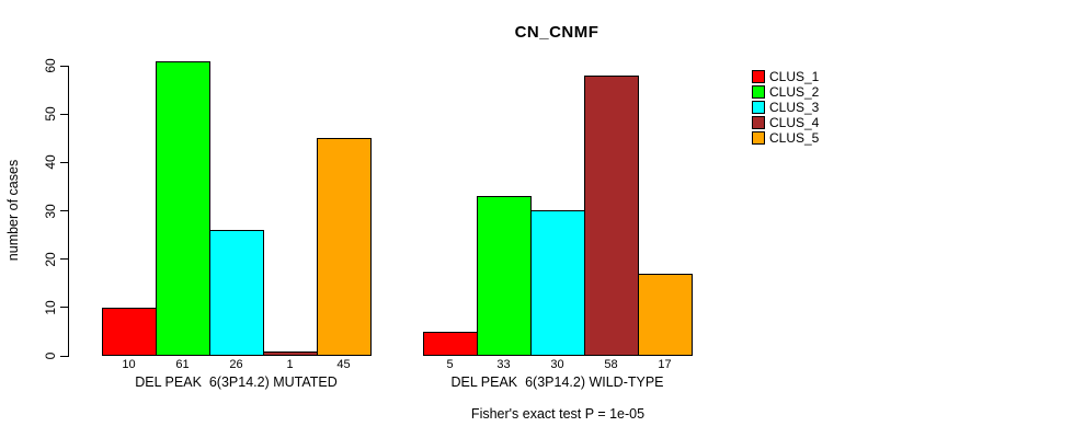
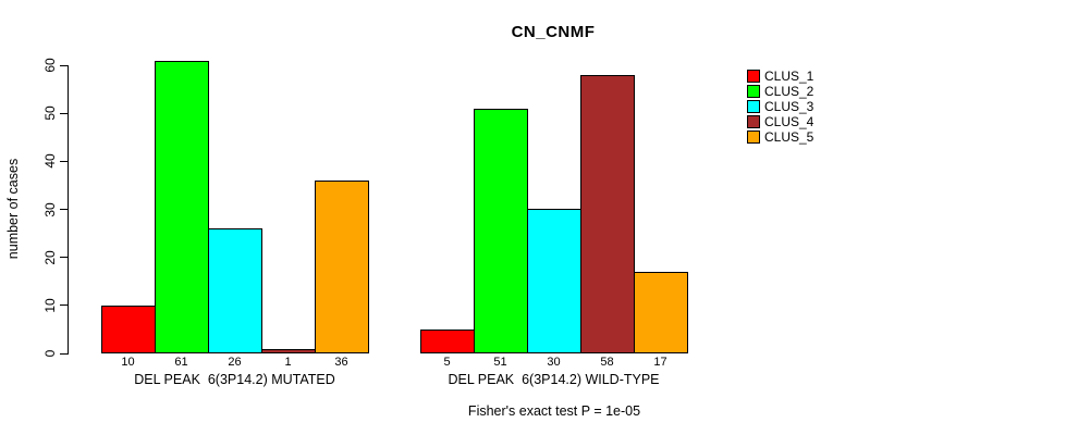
CLUS_5/DEL PEAK 6(3P14.2) MUTATED: 45 -> 36
CLUS_2/DEL PEAK 6(3P14.2) WILD-TYPE: 33 -> 51
